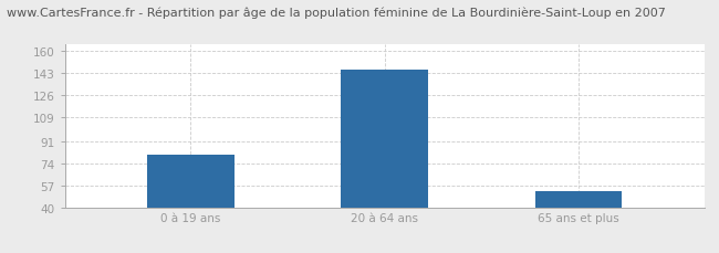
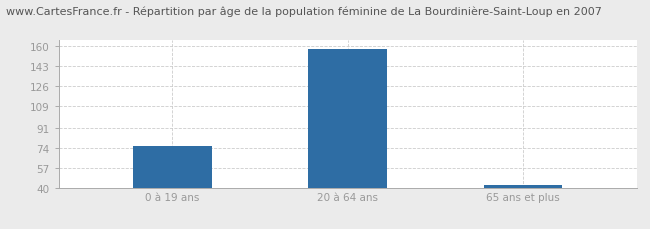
0 à 19 ans: 80 -> 75
20 à 64 ans: 146 -> 158
65 ans et plus: 52 -> 42
